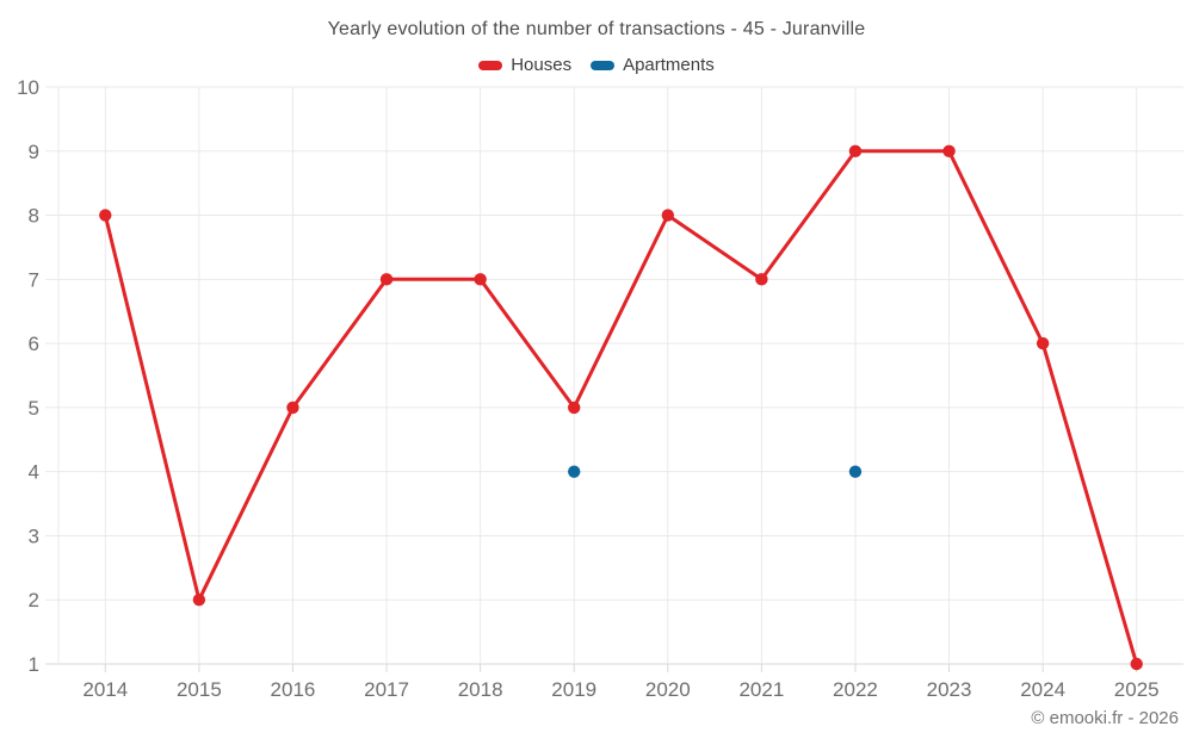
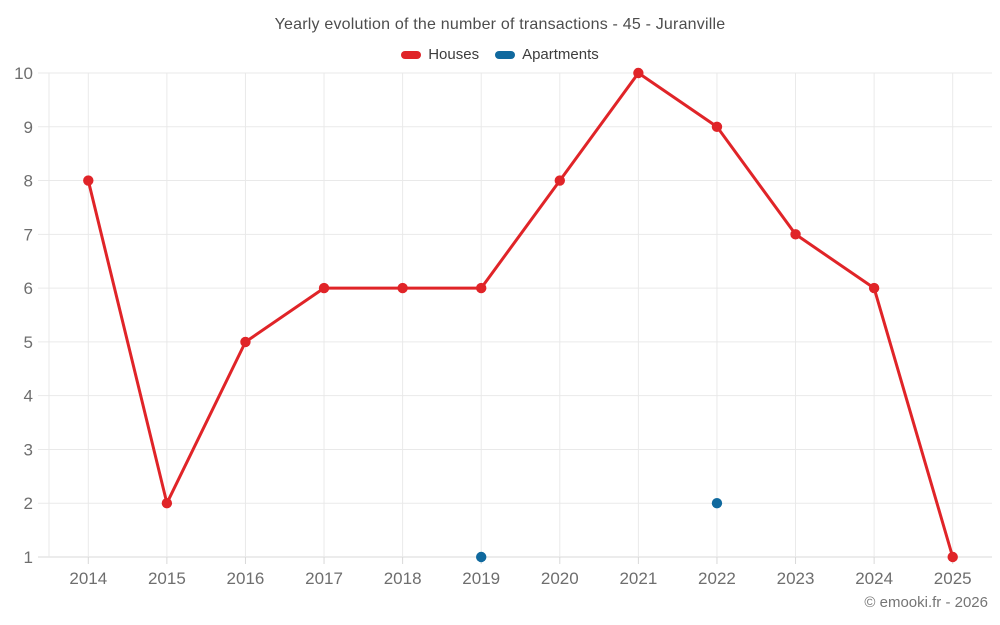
Houses/2017: 7 -> 6
Houses/2018: 7 -> 6
Houses/2019: 5 -> 6
Apartments/2019: 4 -> 1
Houses/2021: 7 -> 10
Apartments/2022: 4 -> 2
Houses/2023: 9 -> 7
